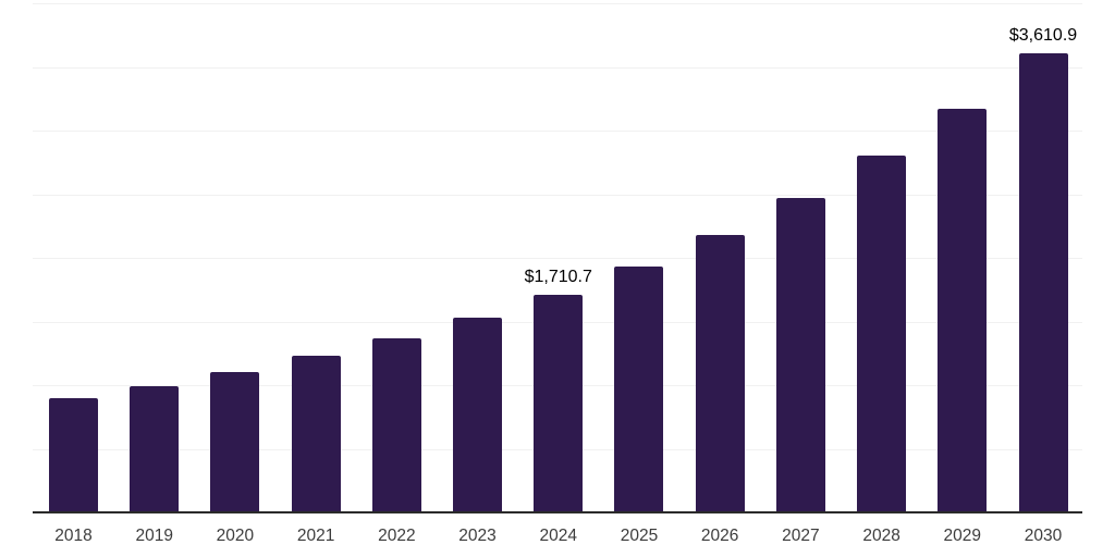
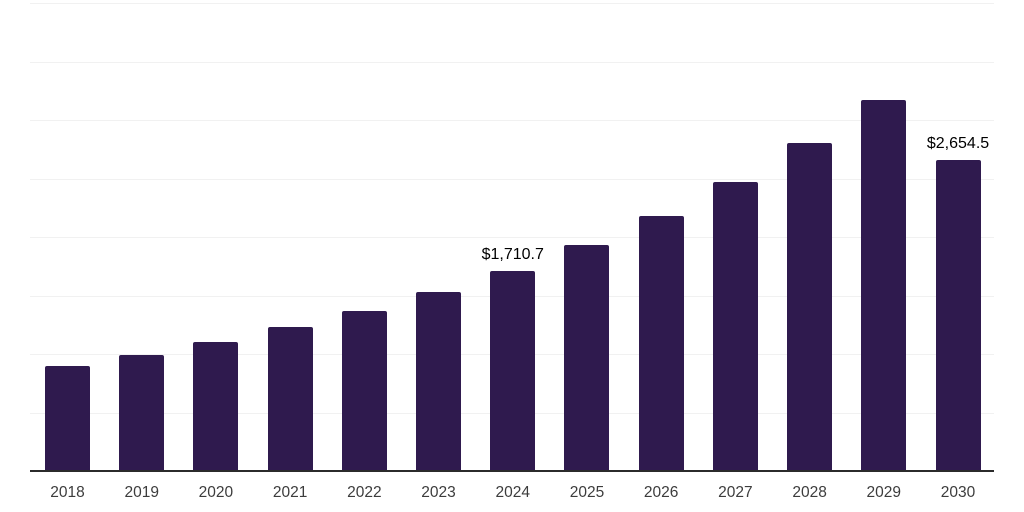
2030: $3,610.9 -> $2,654.5
